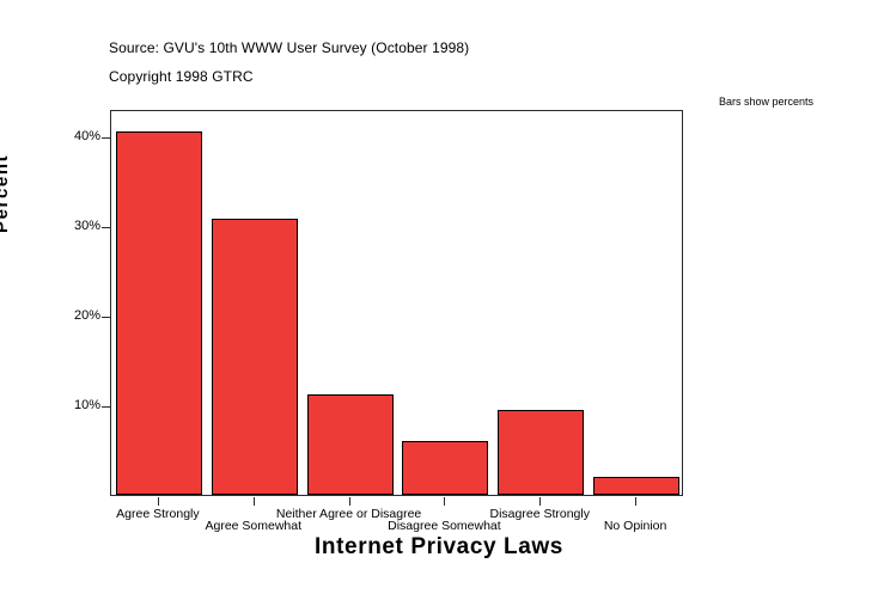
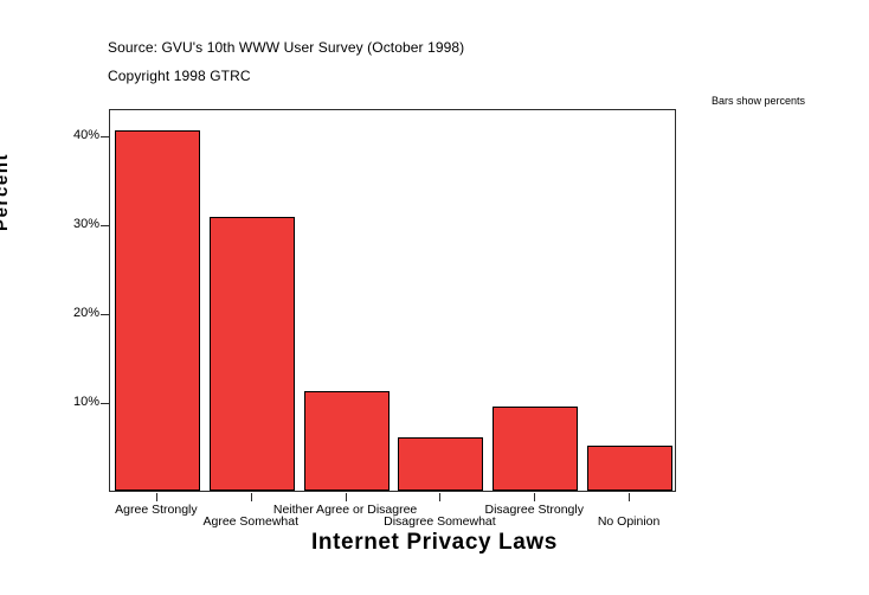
No Opinion: 2% -> 5%
